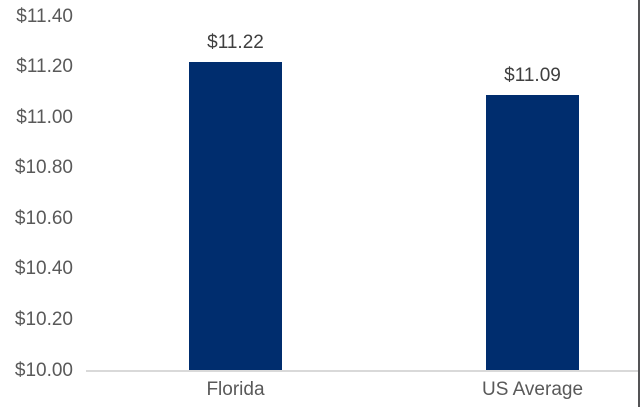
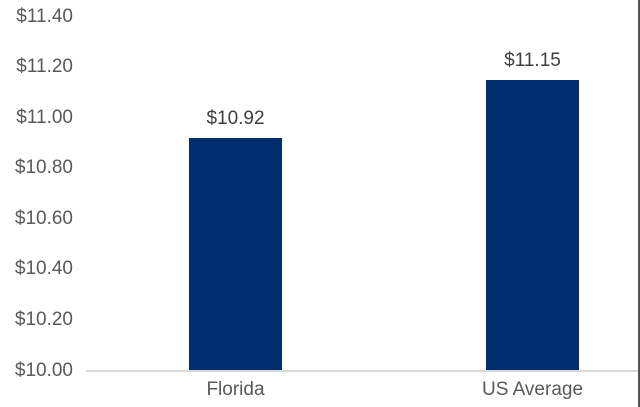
Florida: $11.22 -> $10.92
US Average: $11.09 -> $11.15
